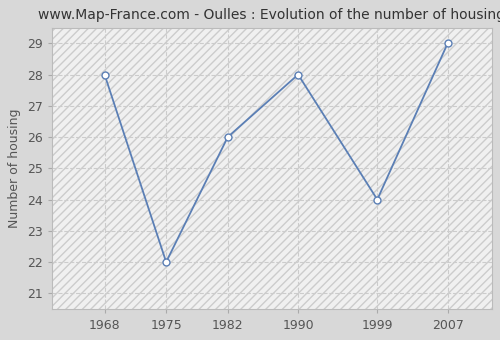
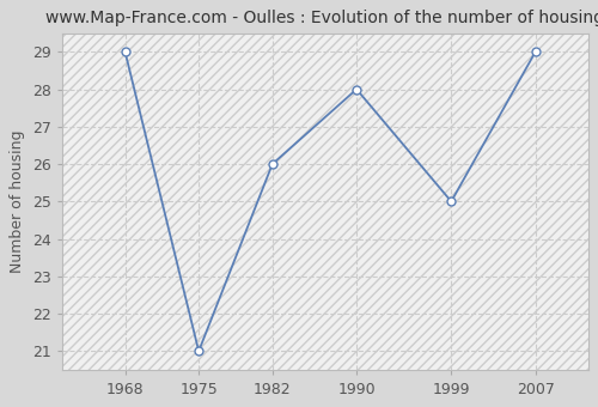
1968: 28 -> 29
1975: 22 -> 21
1999: 24 -> 25
